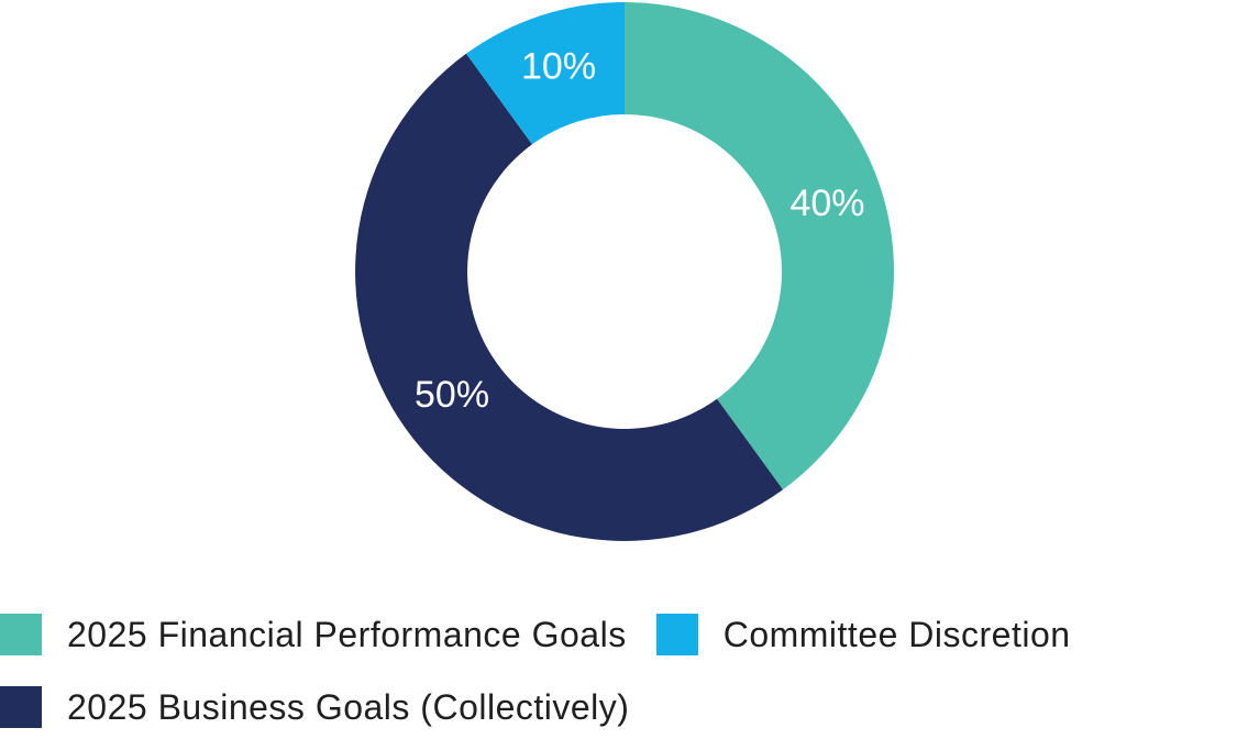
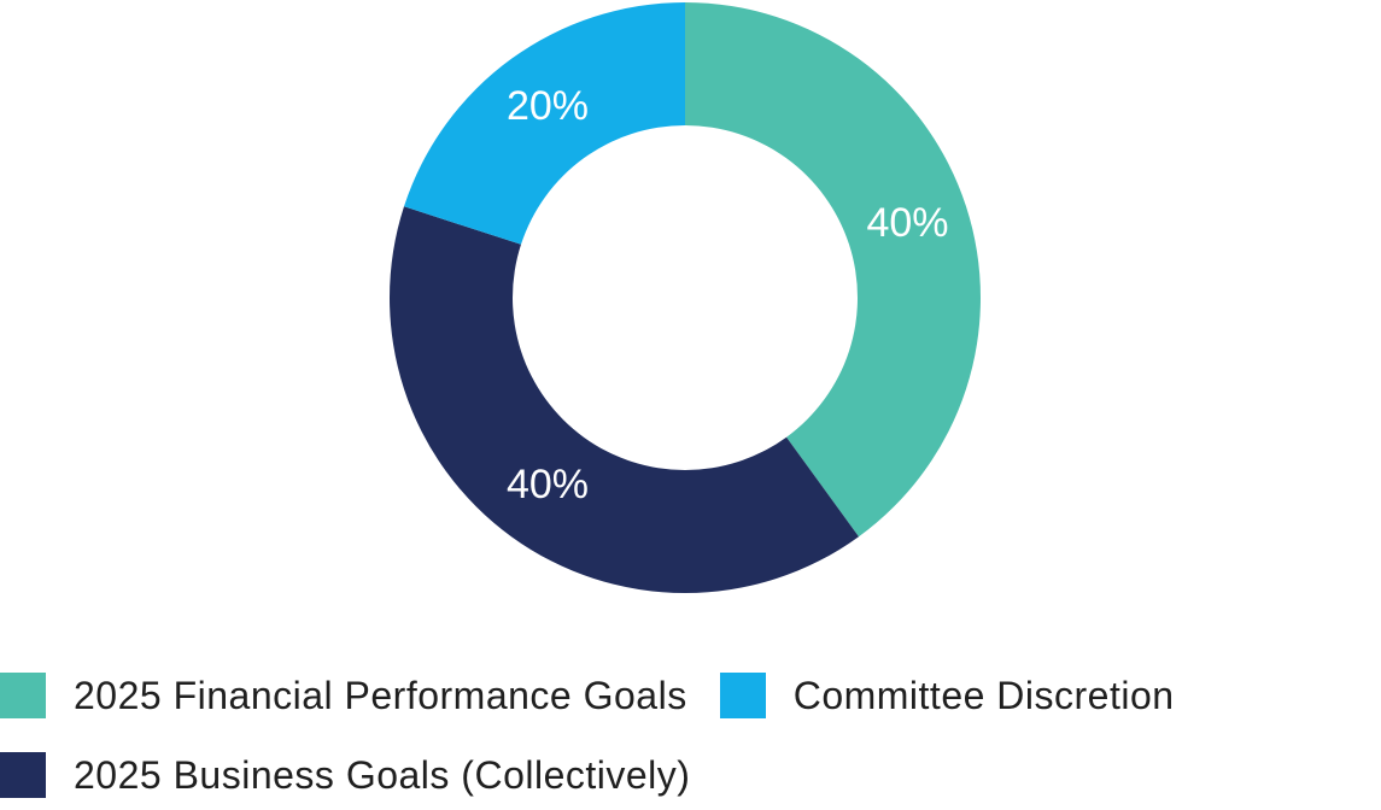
2025 Business Goals (Collectively): 50% -> 40%
Committee Discretion: 10% -> 20%
